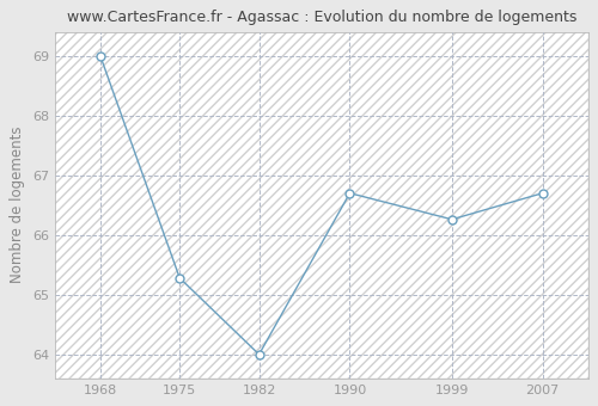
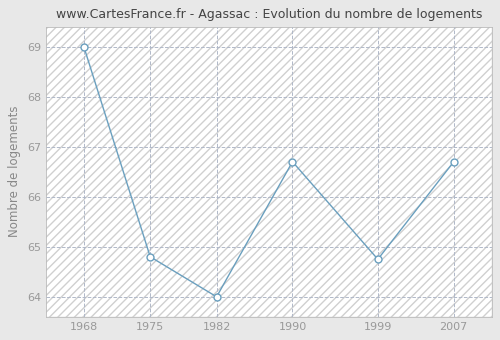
1975: 65.28 -> 64.80
1999: 66.26 -> 64.75
